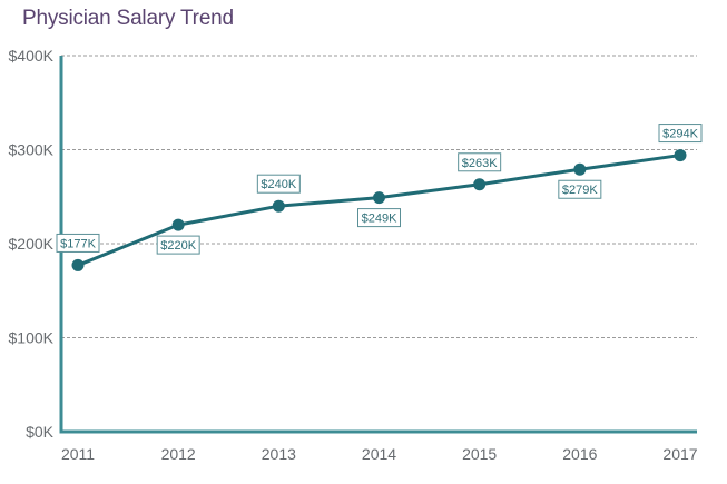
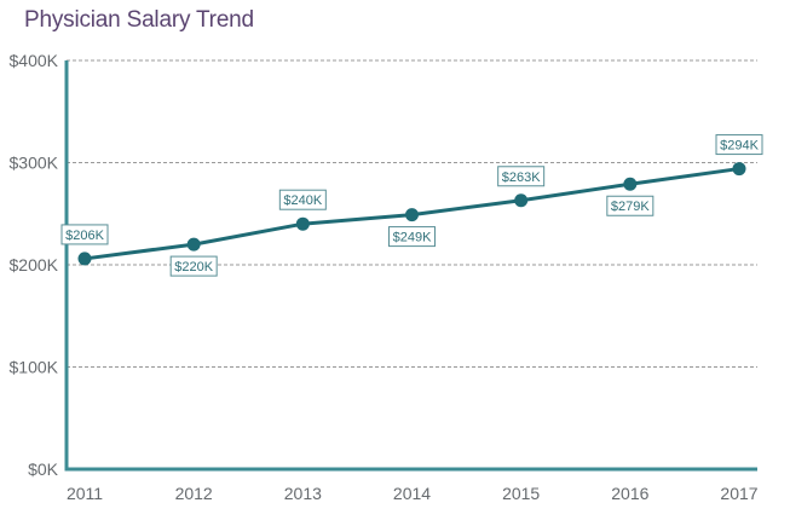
2011: $177K -> $206K
